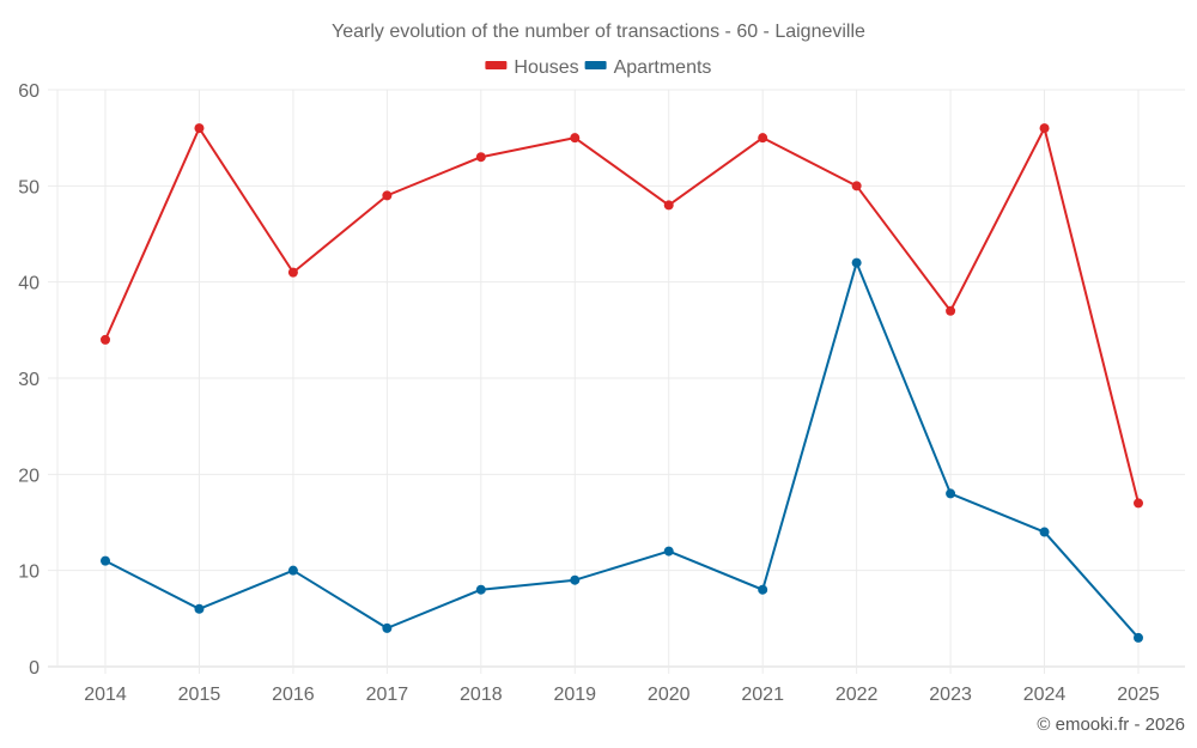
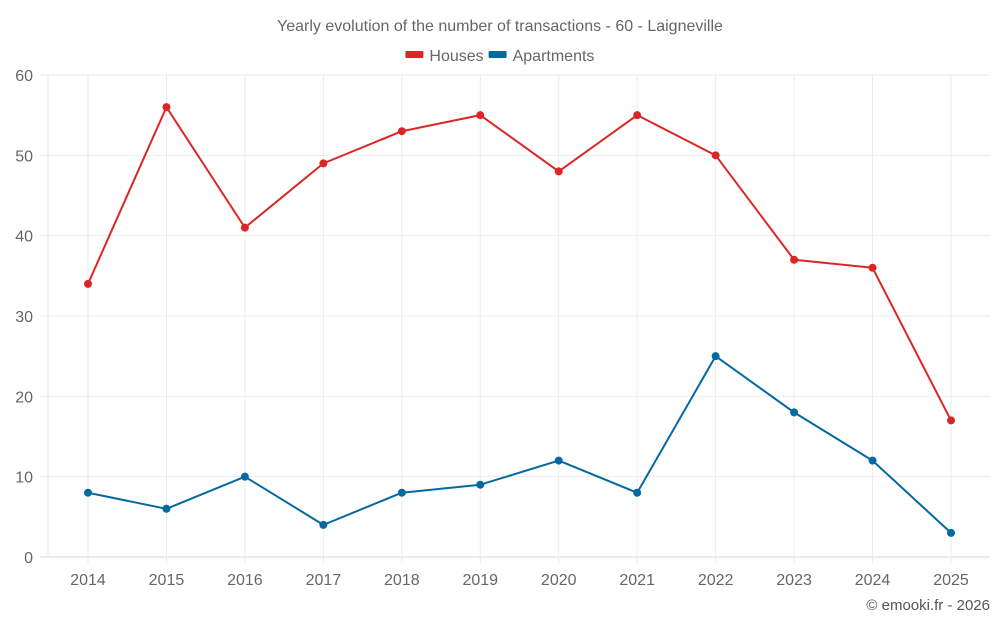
Apartments/2014: 11 -> 8
Apartments/2022: 42 -> 25
Houses/2024: 56 -> 36
Apartments/2024: 14 -> 12
